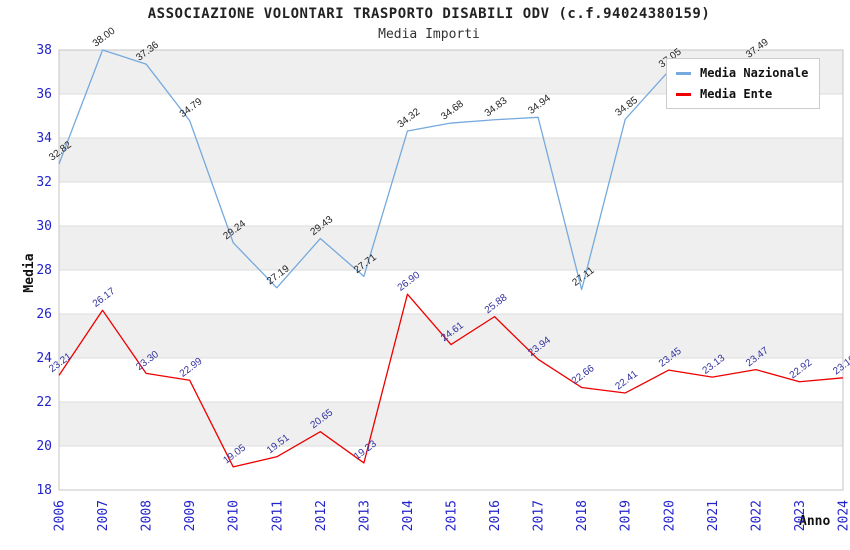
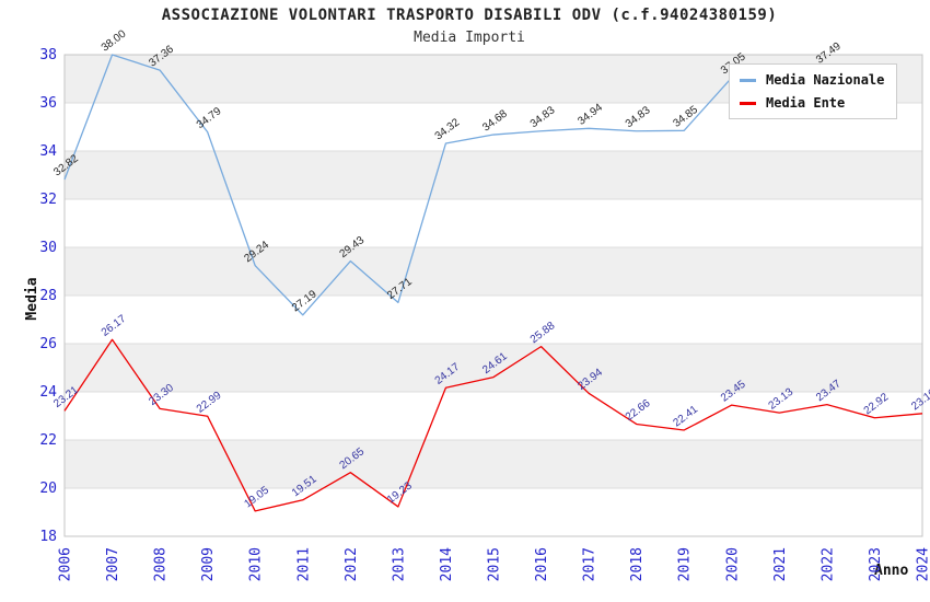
Media Ente/2014: 26.90 -> 24.17
Media Nazionale/2018: 27.11 -> 34.83
